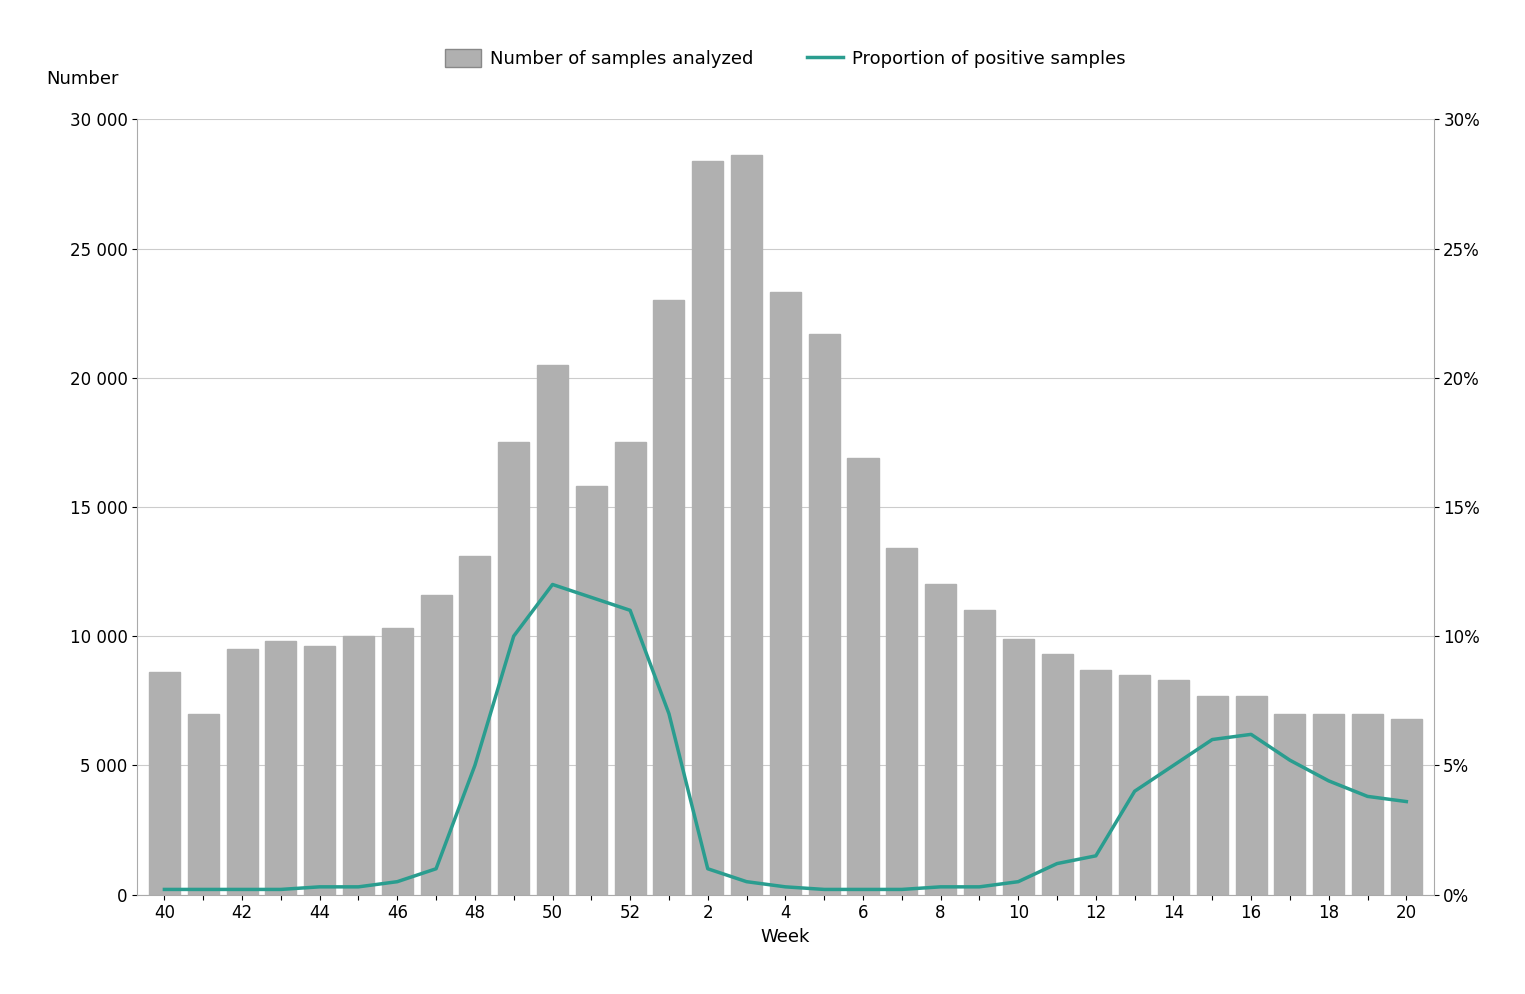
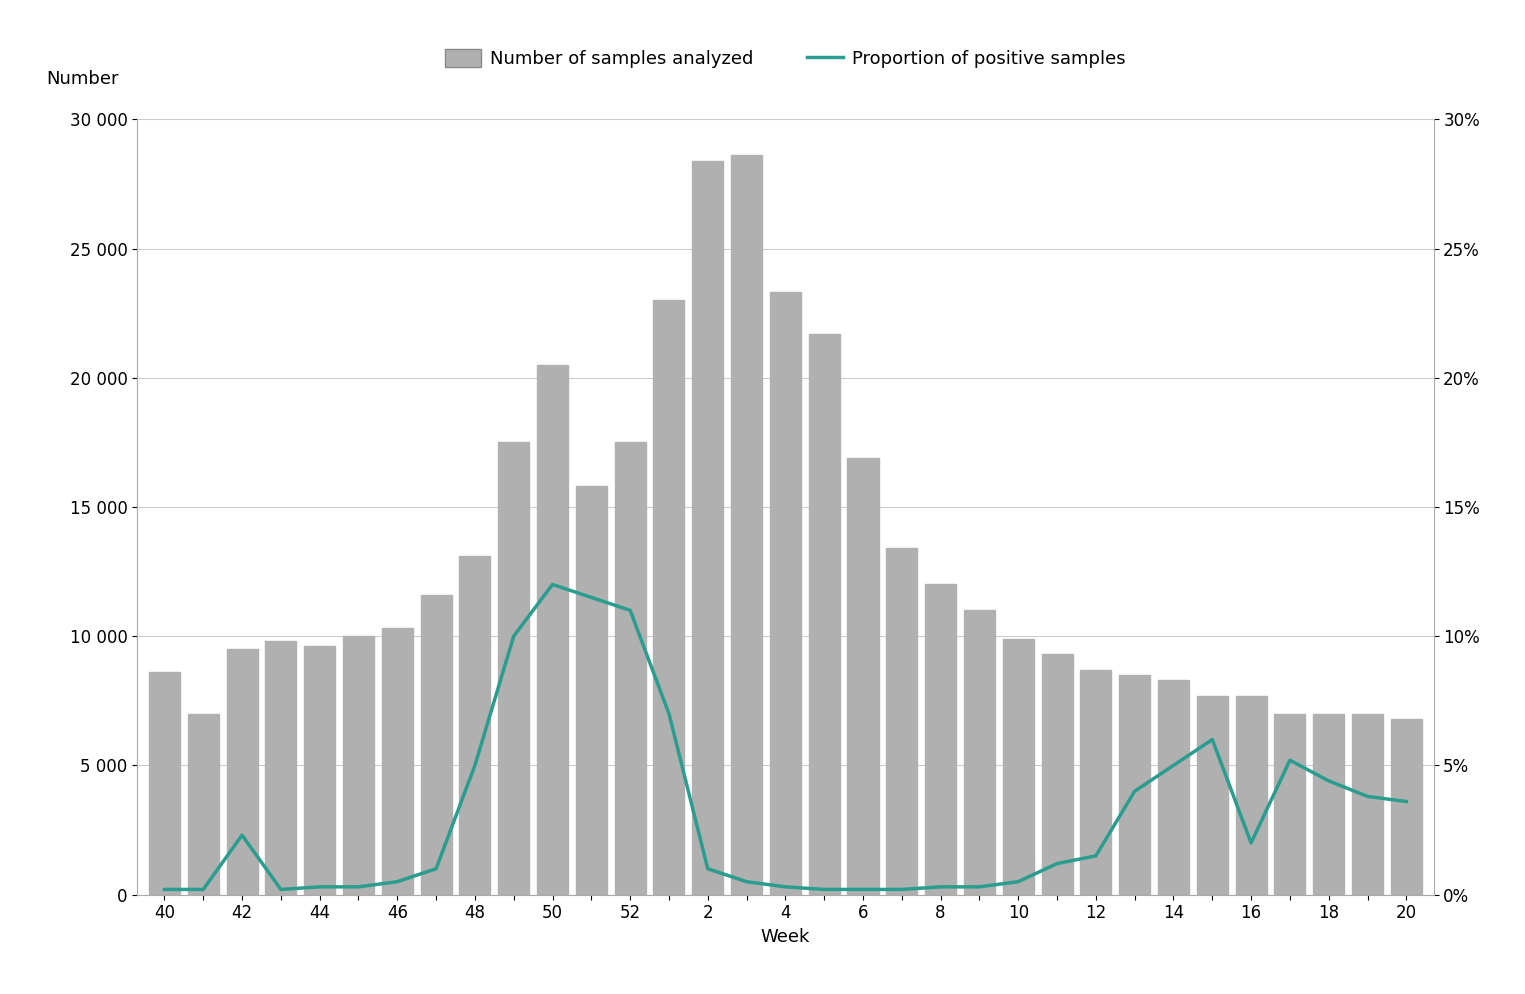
Proportion of positive samples/42: 0.2% -> 2.3%
Proportion of positive samples/16: 6.2% -> 2.0%
